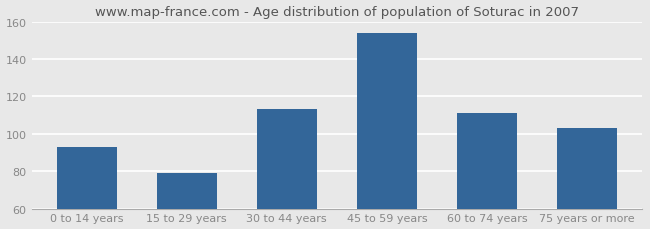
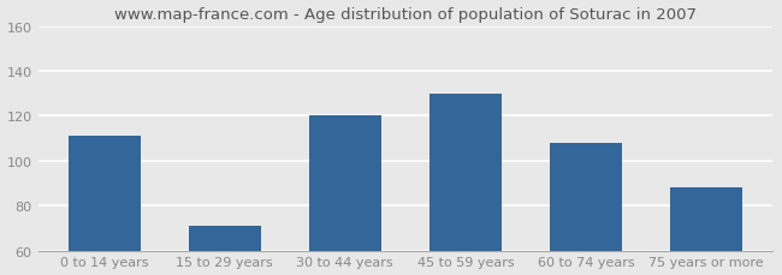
0 to 14 years: 93 -> 111
15 to 29 years: 79 -> 71
30 to 44 years: 113 -> 120
45 to 59 years: 154 -> 130
60 to 74 years: 111 -> 108
75 years or more: 103 -> 88
